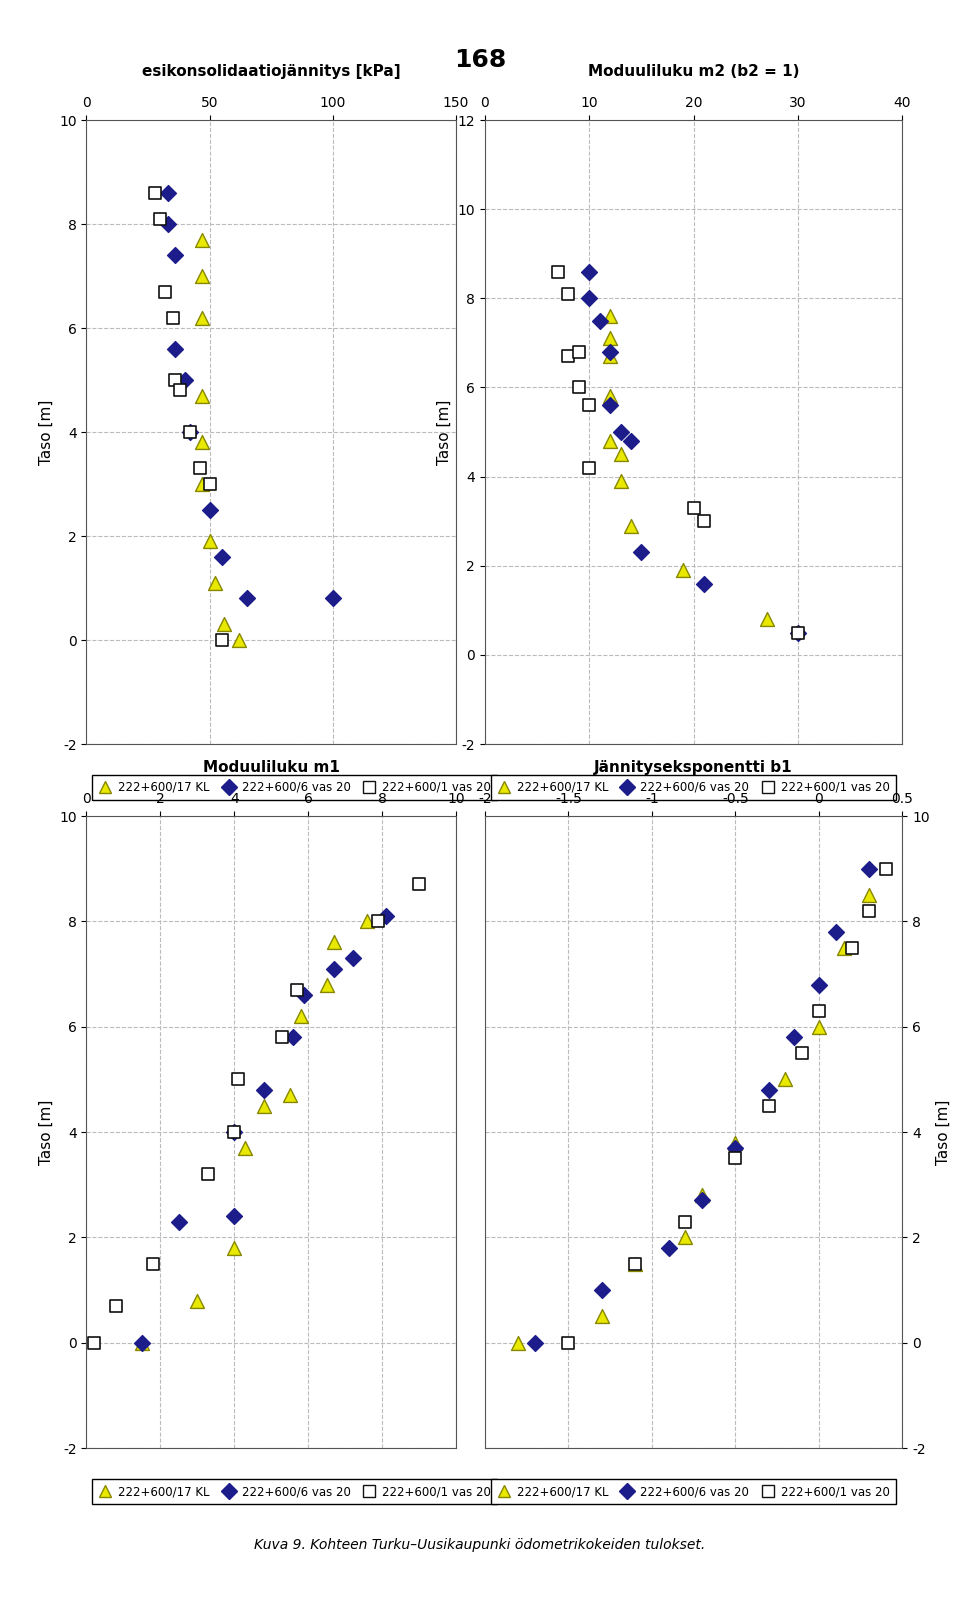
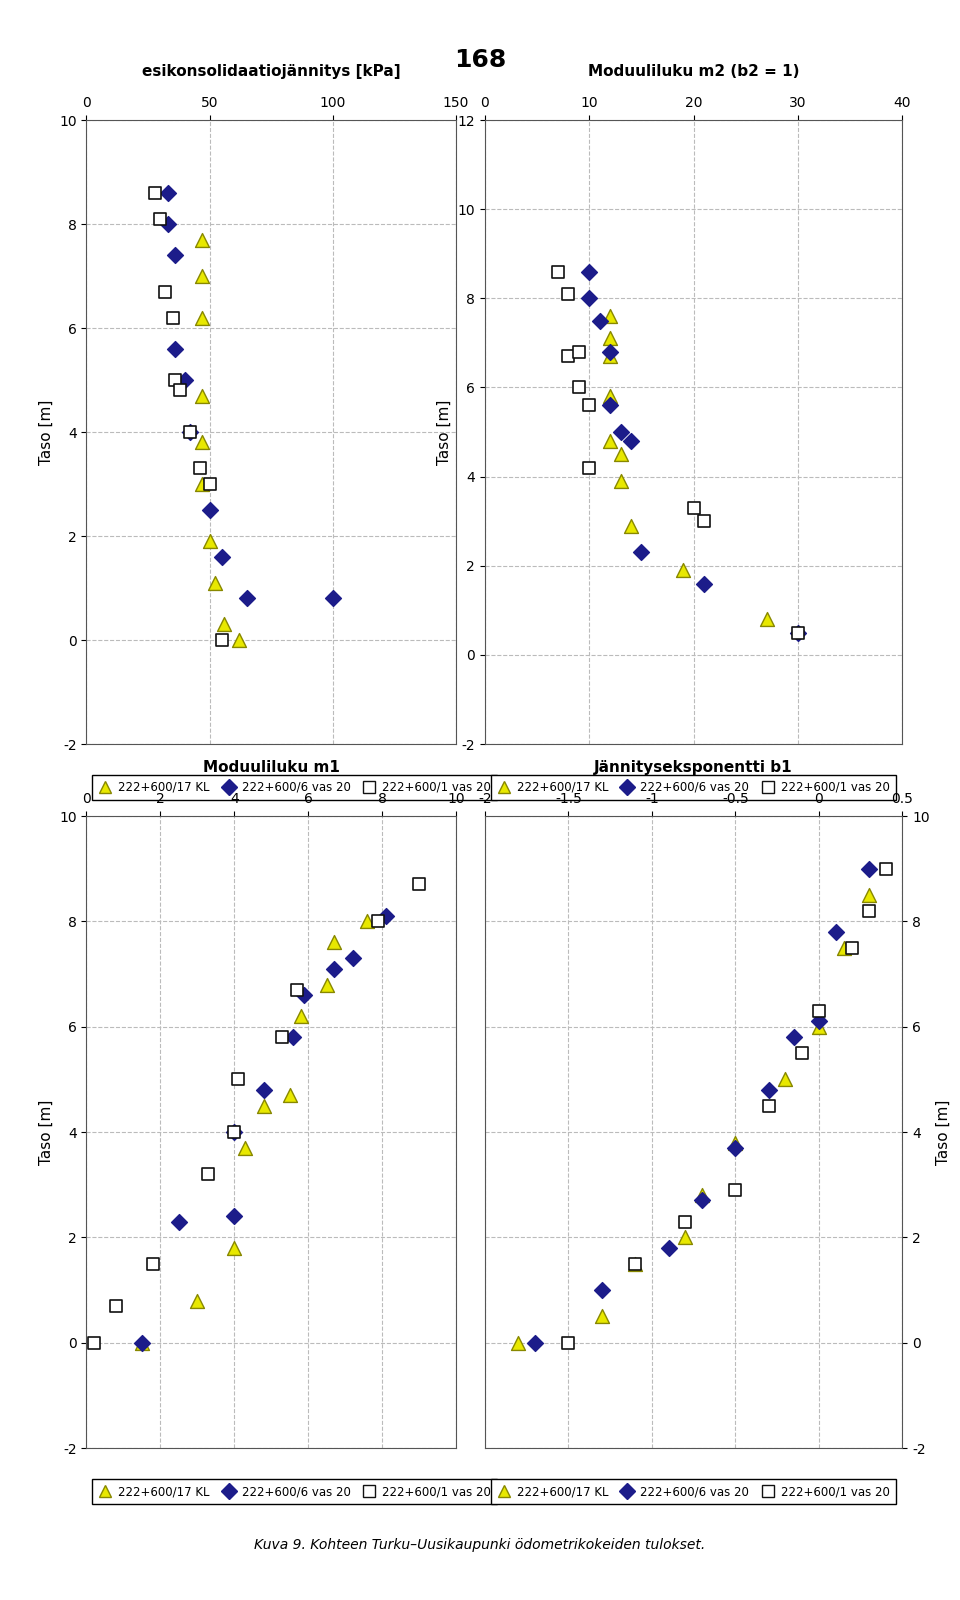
Jännityseksponentti b1/222+600/1 vas 20/-0.5: 3.5 -> 2.9
Jännityseksponentti b1/222+600/6 vas 20/0: 6.8 -> 6.1
